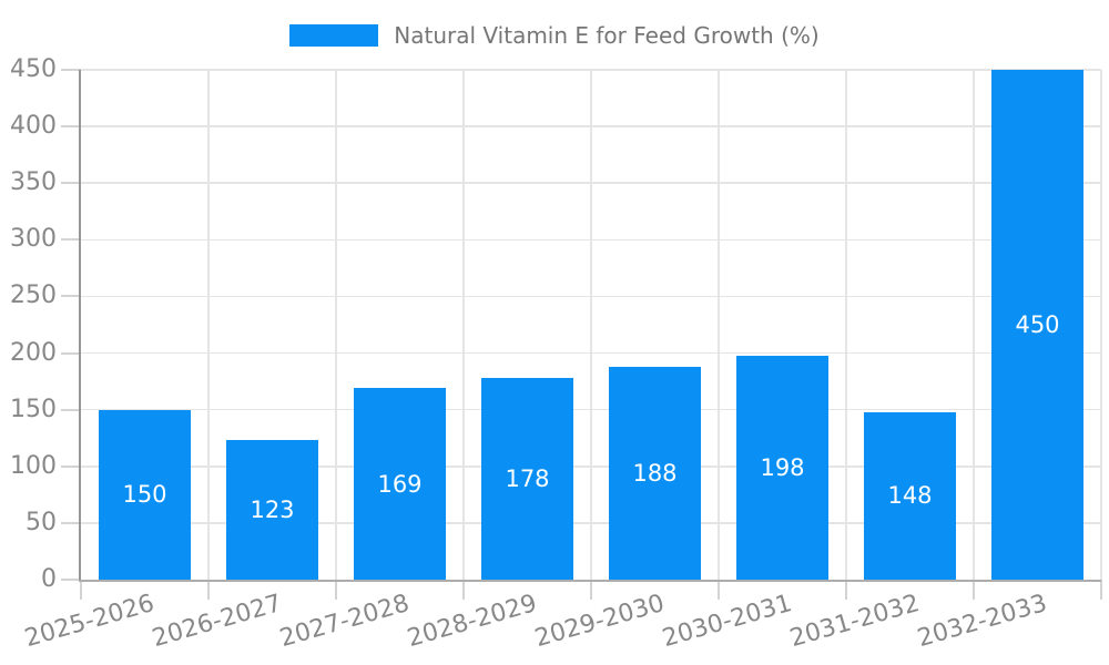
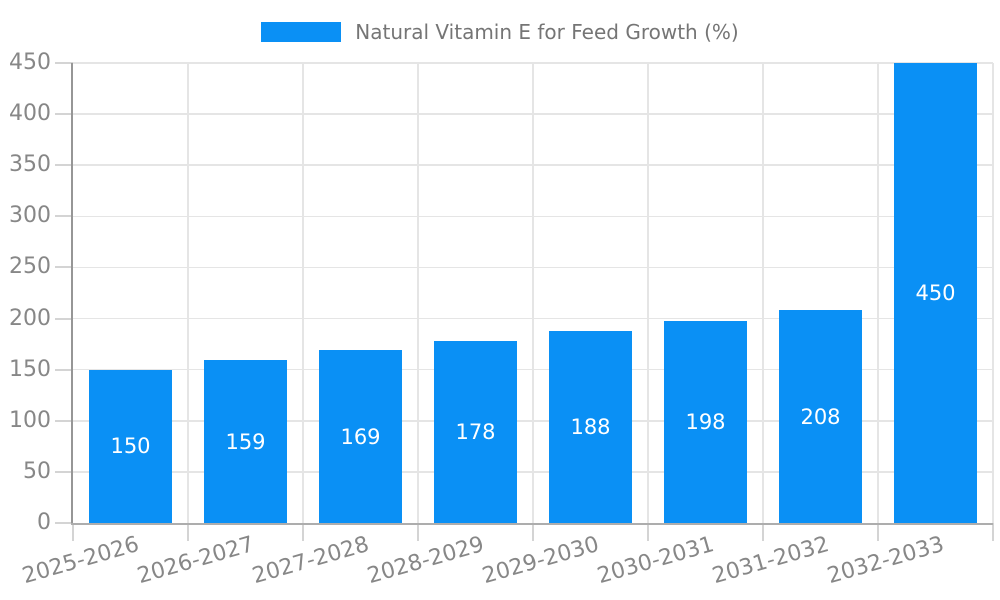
2026-2027: 123 -> 159
2031-2032: 148 -> 208
